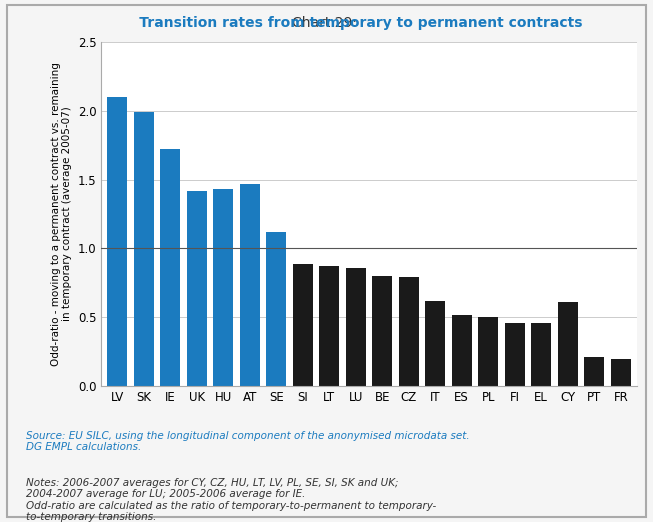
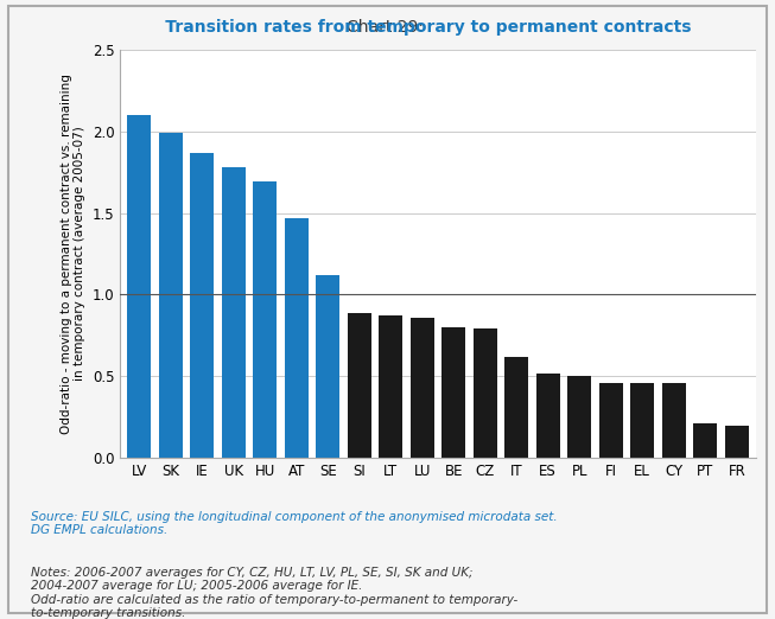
IE: 1.72 -> 1.87
UK: 1.42 -> 1.78
HU: 1.43 -> 1.69
CY: 0.61 -> 0.46
